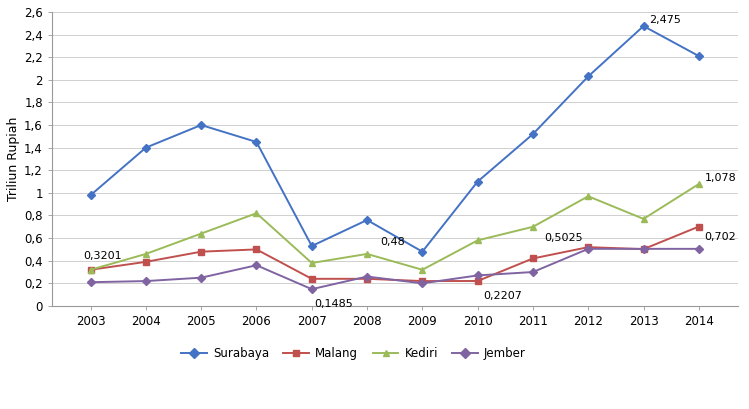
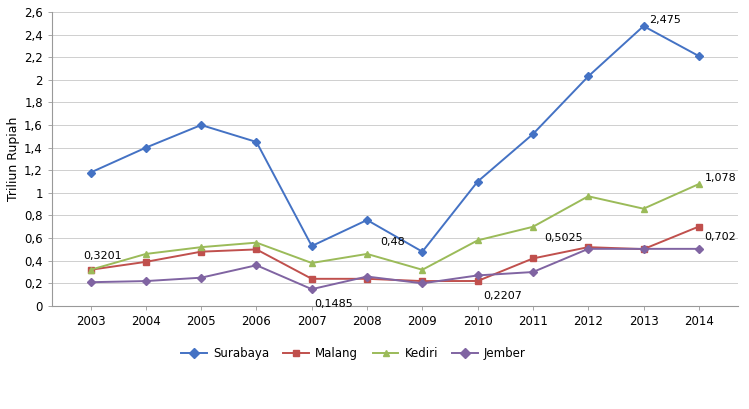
Surabaya/2003: 0,98 -> 1,18
Kediri/2005: 0,64 -> 0,52
Kediri/2006: 0,82 -> 0,56
Kediri/2013: 0,77 -> 0,86
